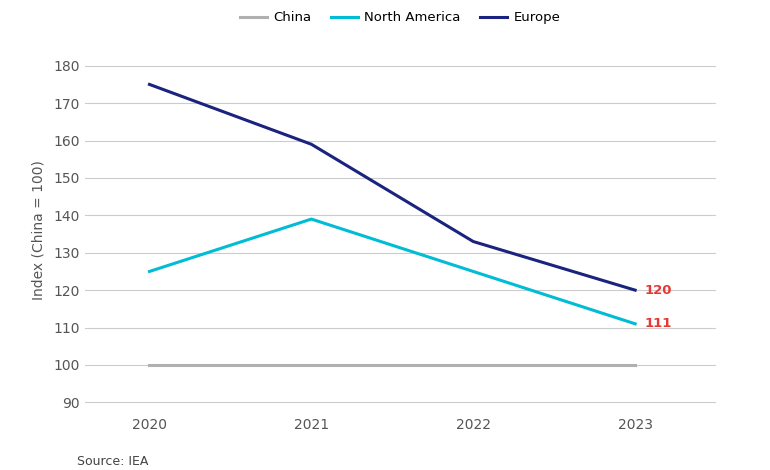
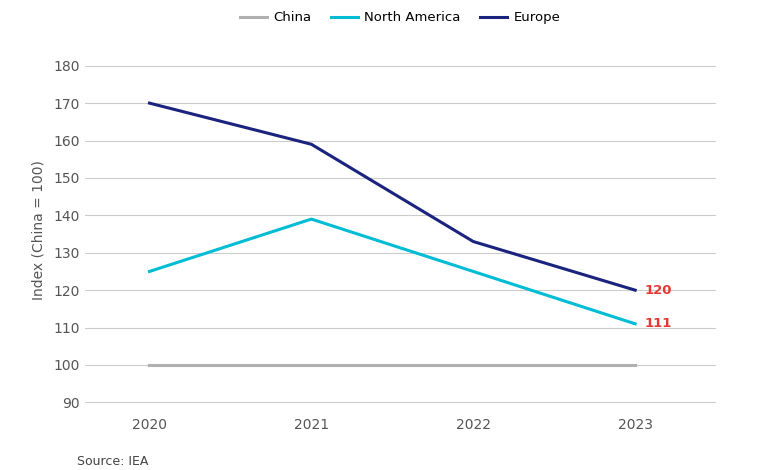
Europe/2020: 175 -> 170
